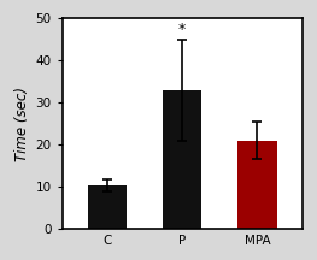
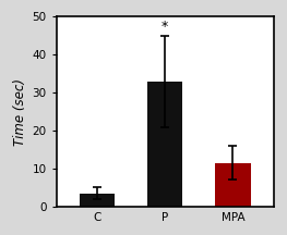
C: 10.2 -> 3.5
MPA: 21.0 -> 11.5
